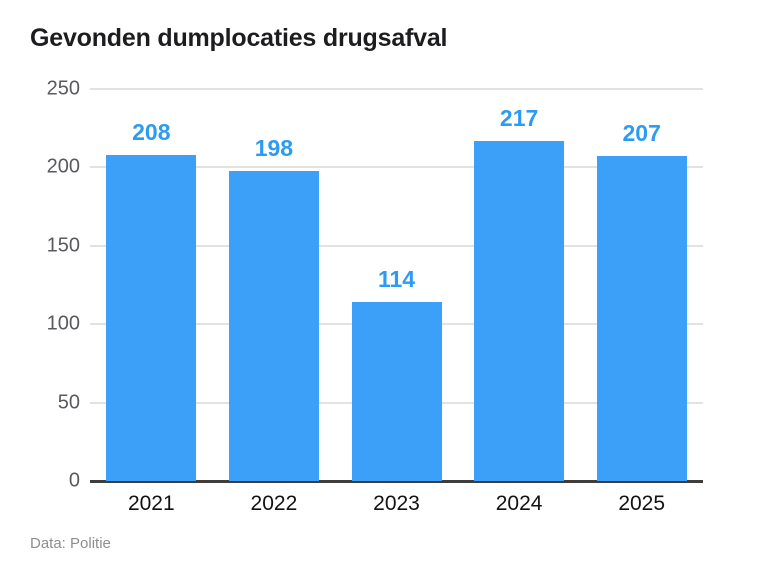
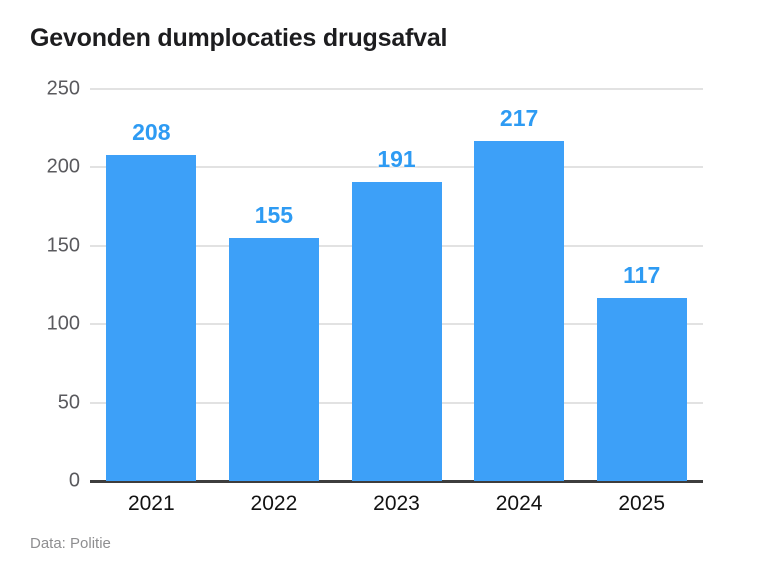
2022: 198 -> 155
2023: 114 -> 191
2025: 207 -> 117
